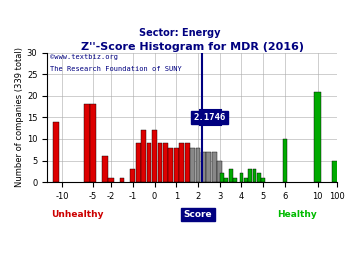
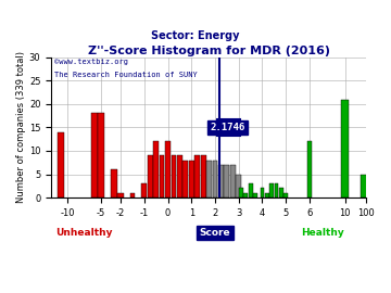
6: 10 -> 12
